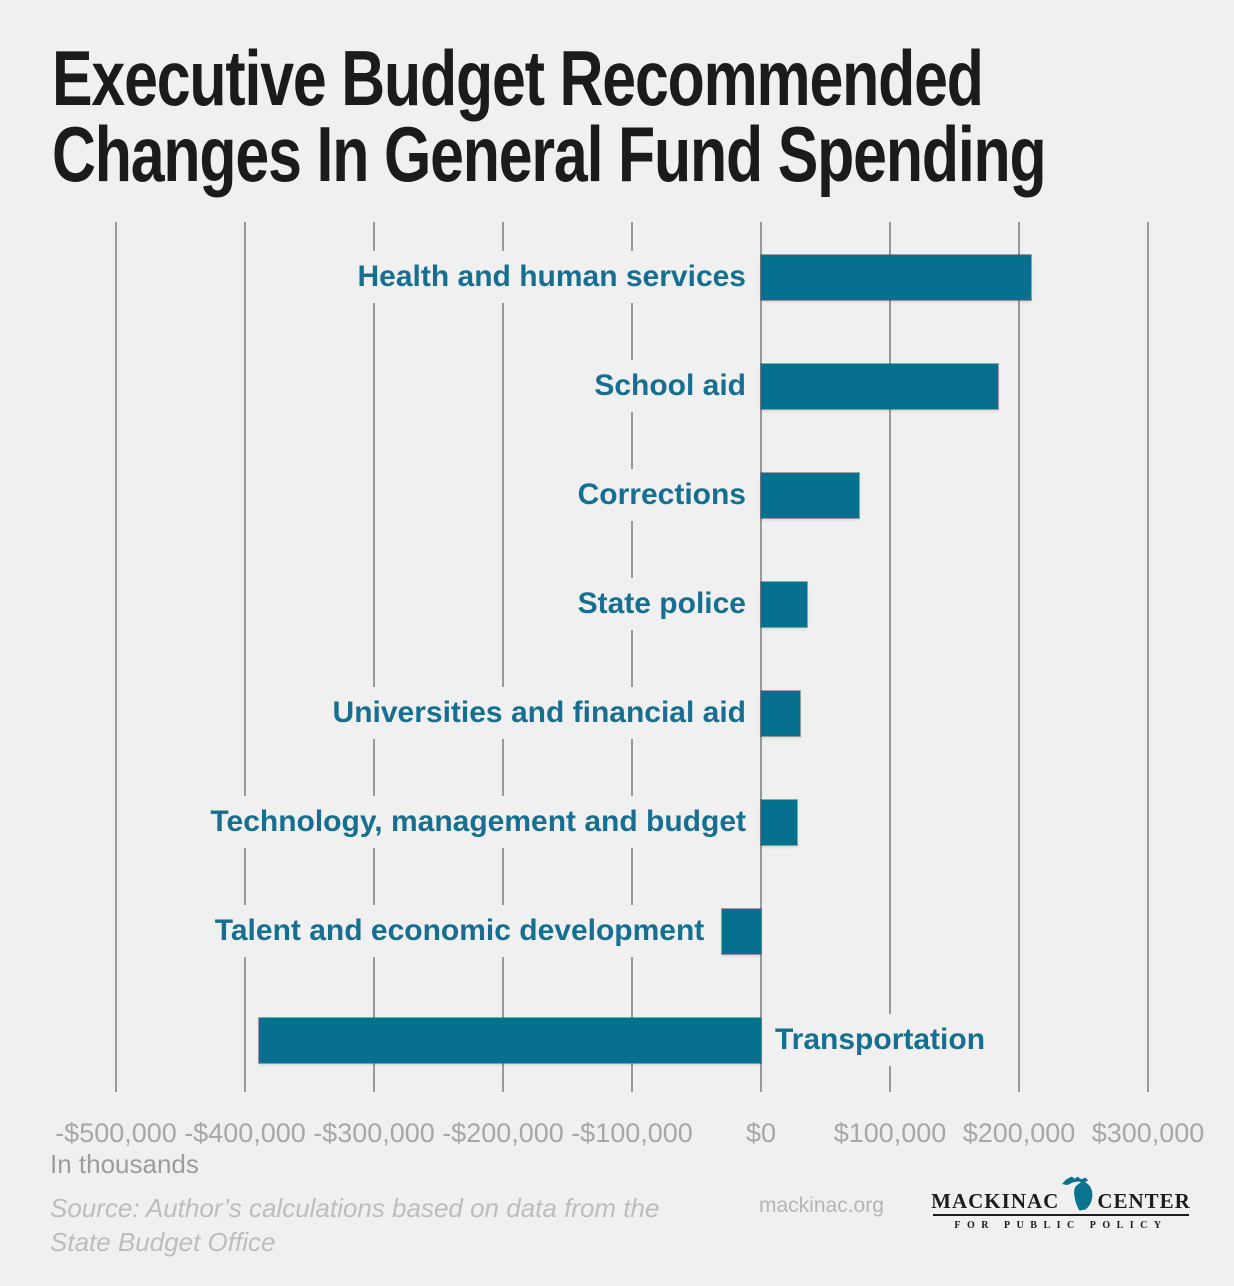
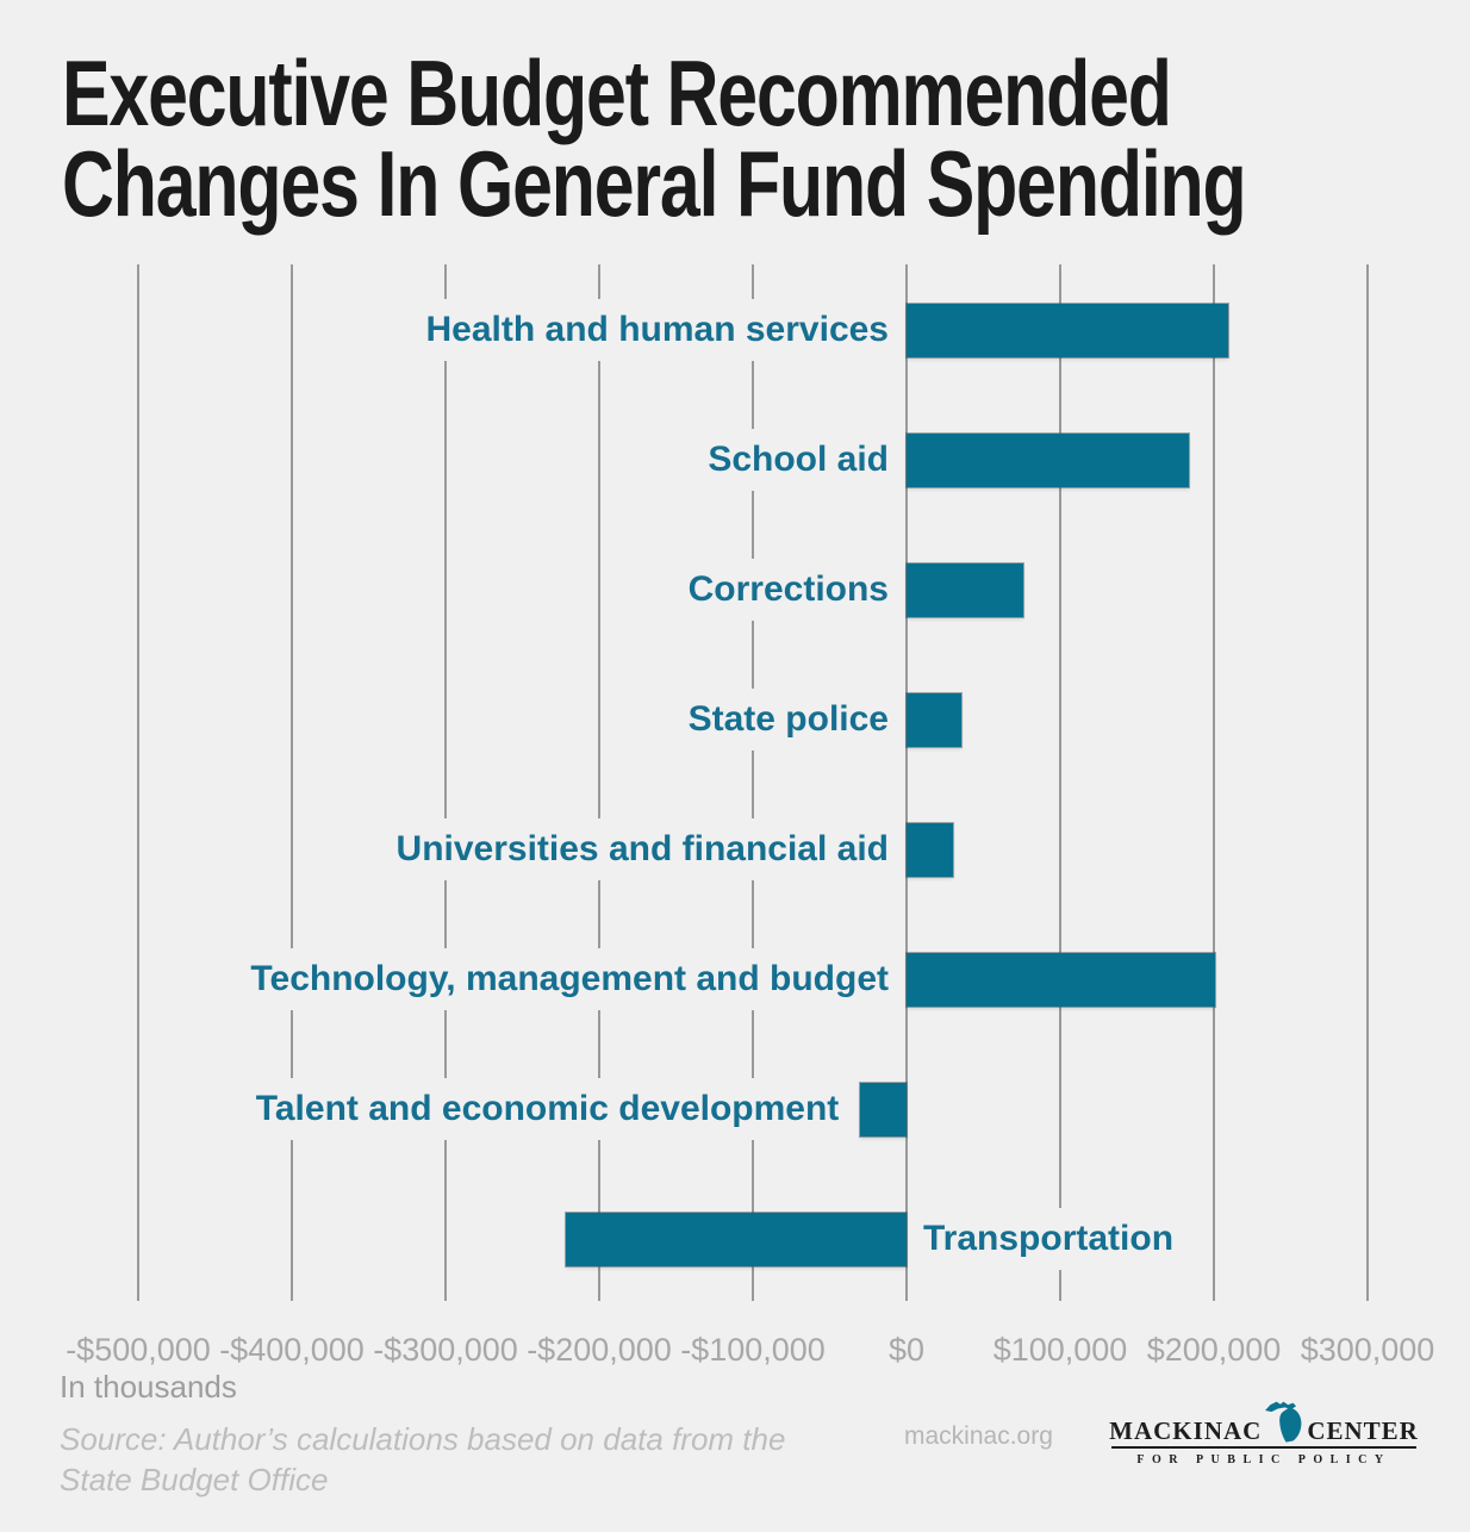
Technology, management and budget: $28000 -> $201000
Transportation: -$389000 -> -$222000
